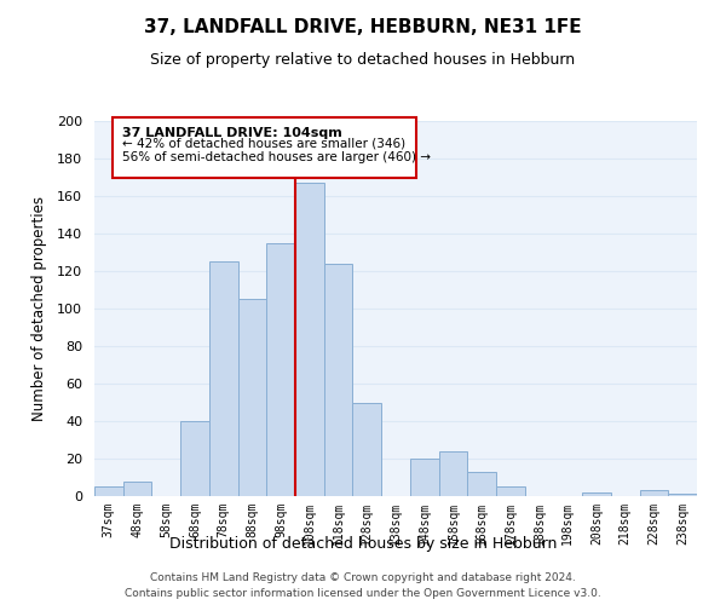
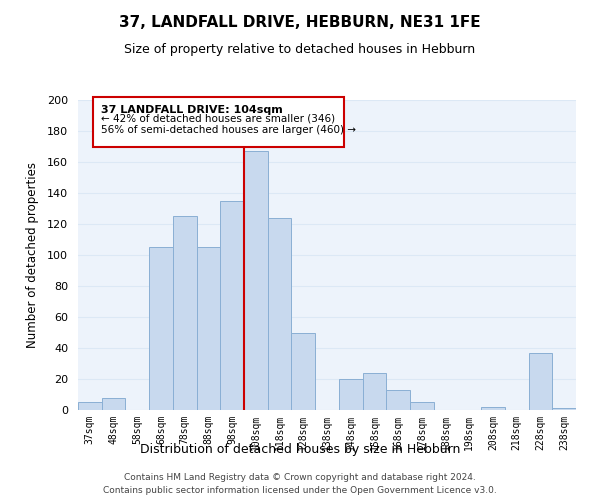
68sqm: 40 -> 105
228sqm: 3 -> 37
